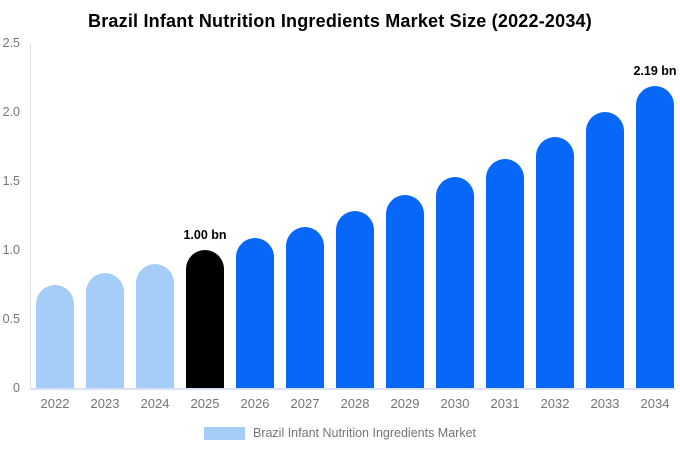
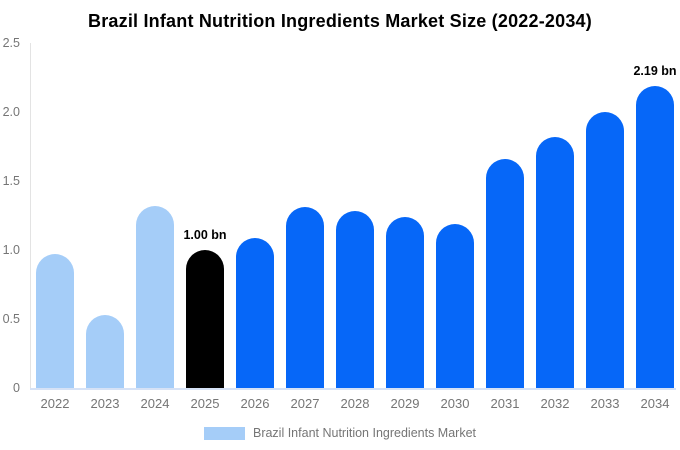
2022: 0.75 -> 0.97
2023: 0.83 -> 0.53
2024: 0.90 -> 1.32
2027: 1.17 -> 1.31
2029: 1.40 -> 1.24
2030: 1.53 -> 1.19
